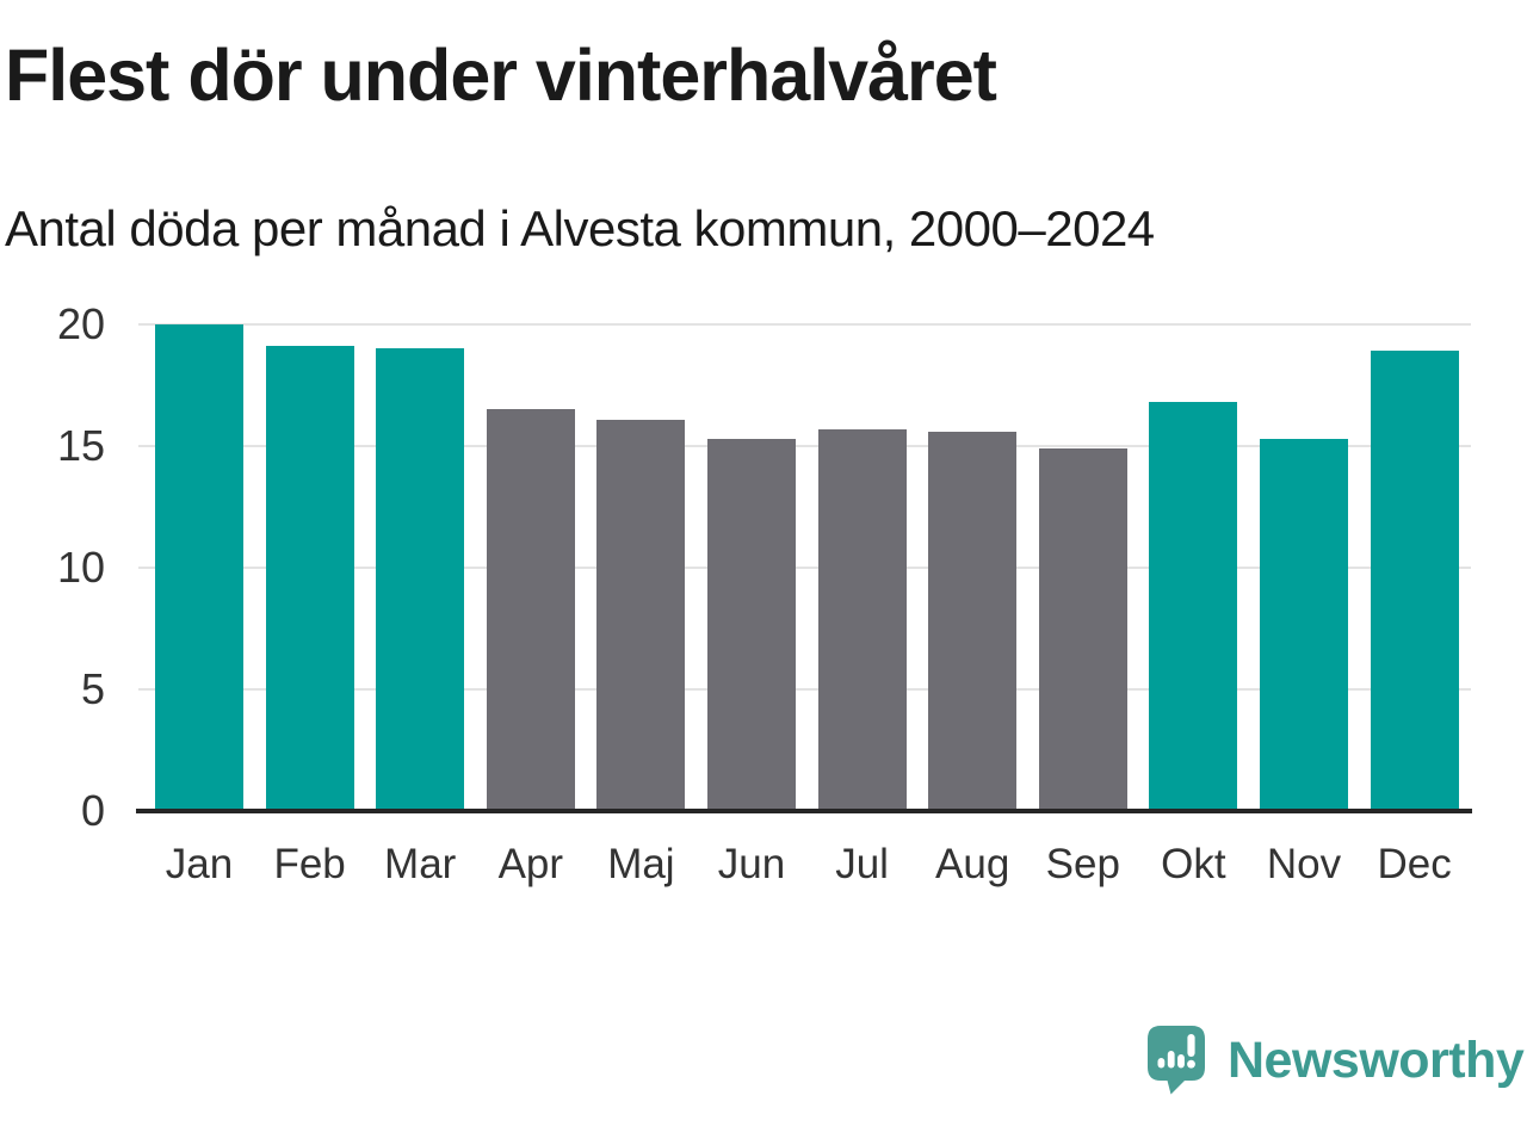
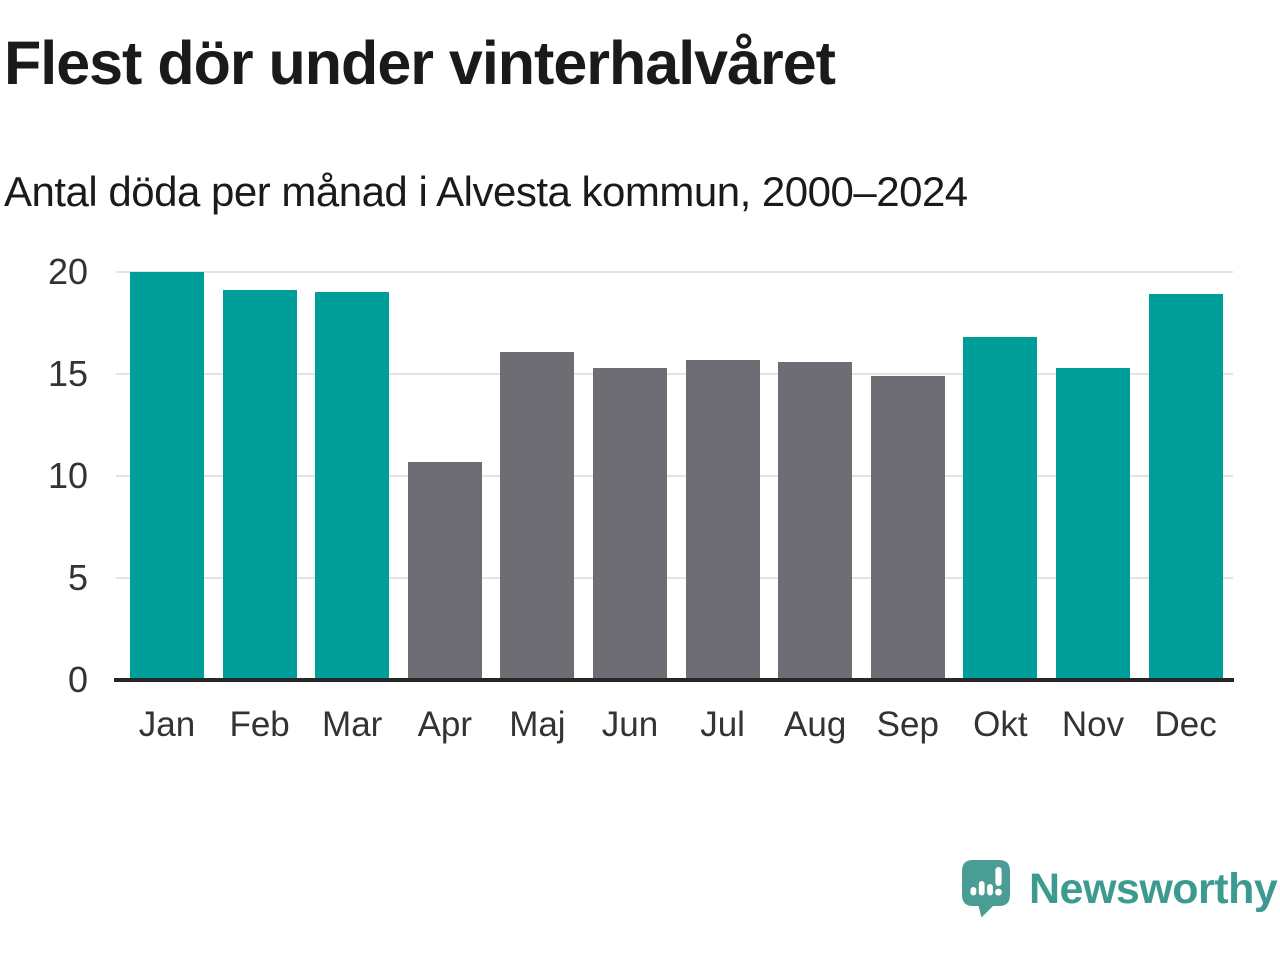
Apr: 16.5 -> 10.7
